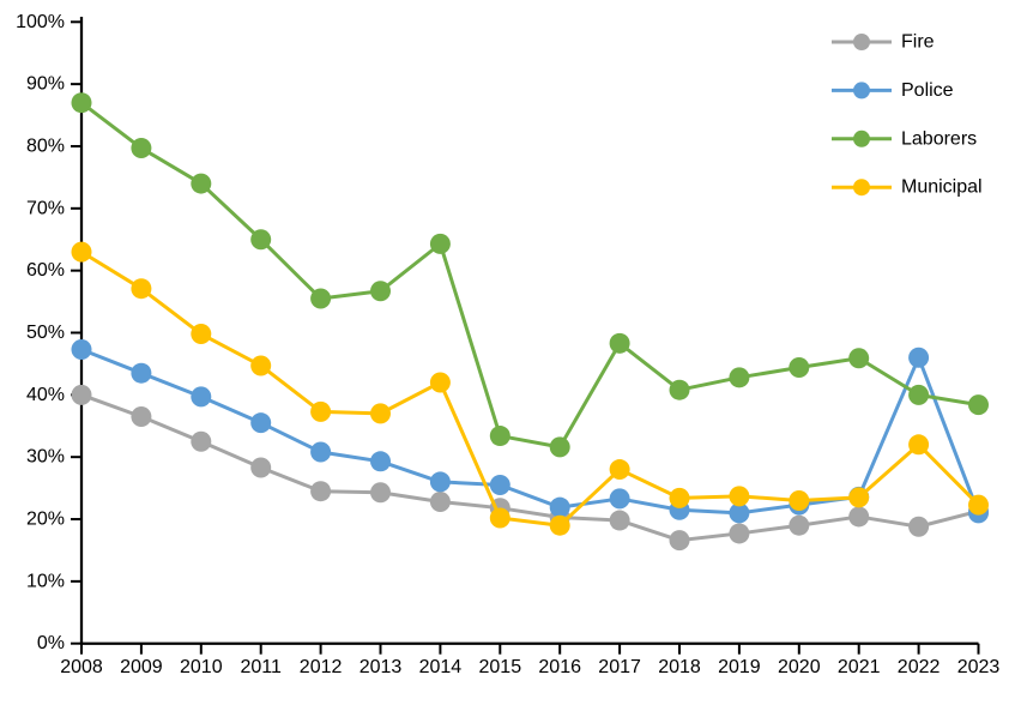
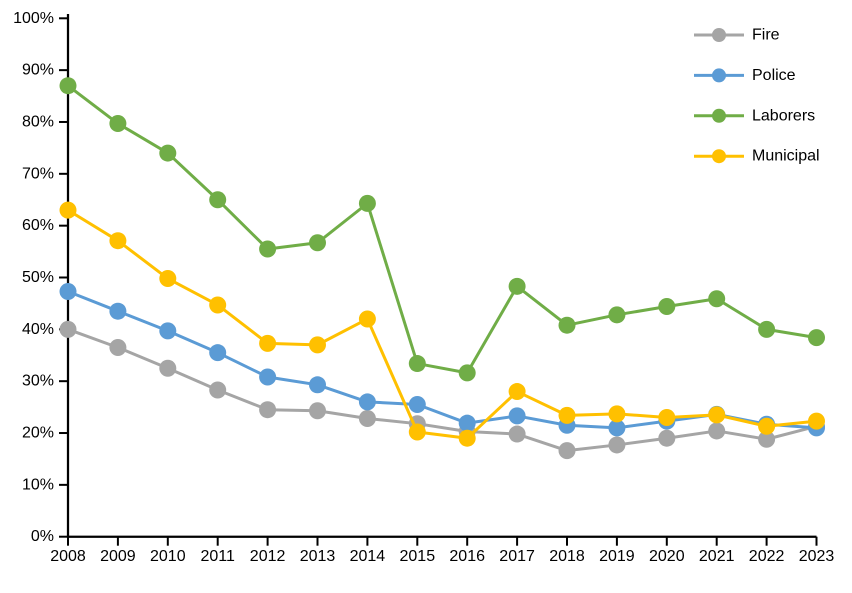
Police/2022: 46% -> 22%
Municipal/2022: 32% -> 21%
